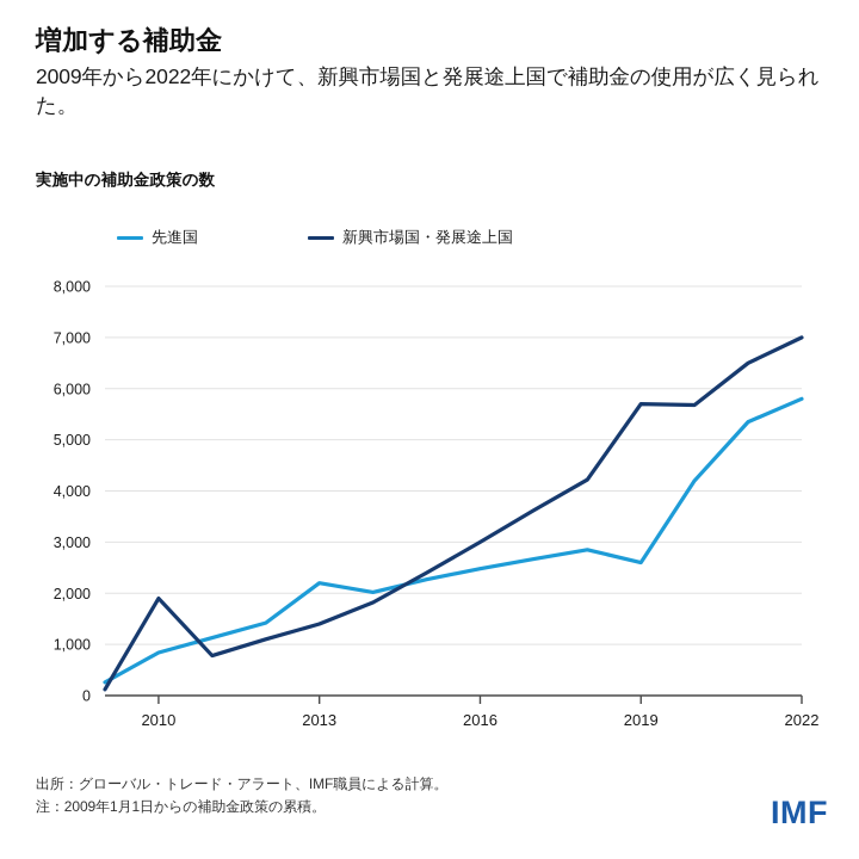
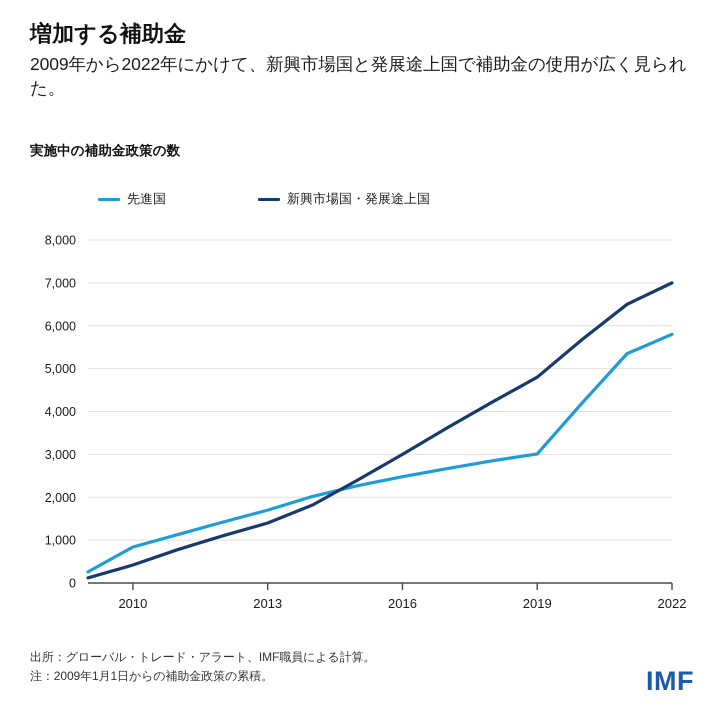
新興市場国・発展途上国/2010: 1900 -> 400
先進国/2013: 2200 -> 1700
先進国/2019: 2600 -> 3000
新興市場国・発展途上国/2019: 5700 -> 4800
